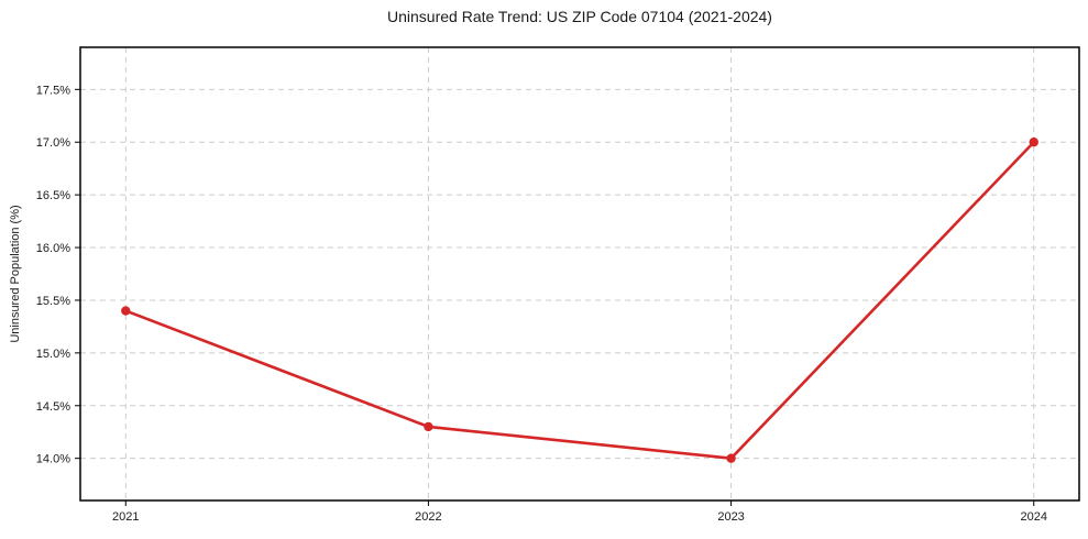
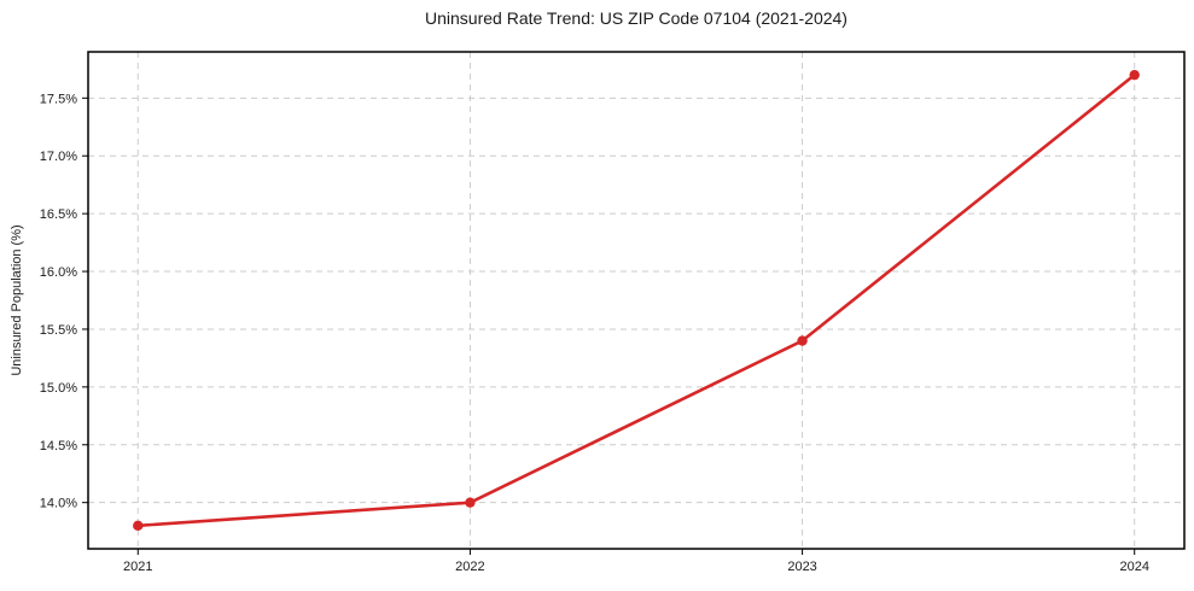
2021: 15.4% -> 13.8%
2022: 14.3% -> 14.0%
2023: 14.0% -> 15.4%
2024: 17.0% -> 17.7%
